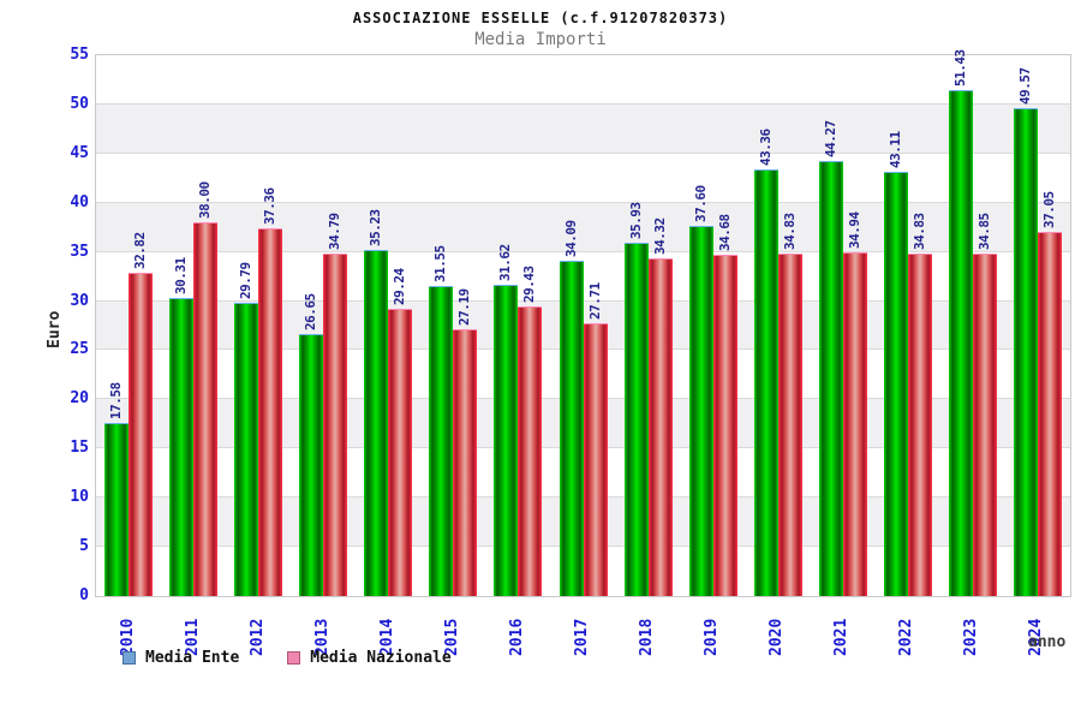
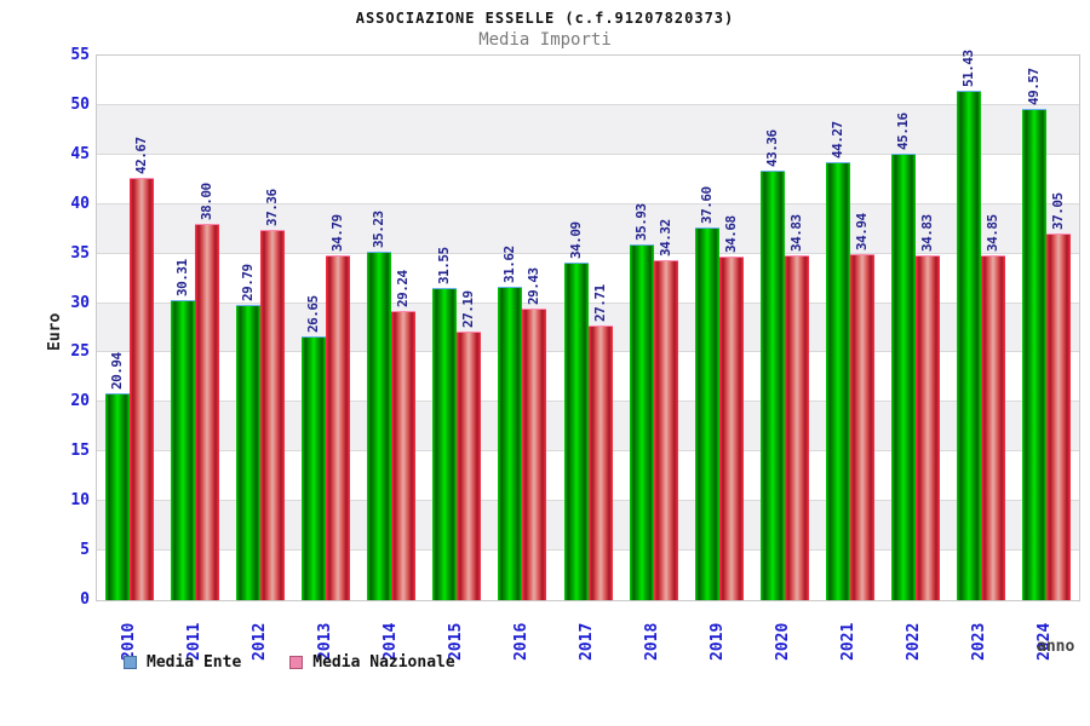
Media Ente/2010: 17.58 -> 20.94
Media Nazionale/2010: 32.82 -> 42.67
Media Ente/2022: 43.11 -> 45.16
